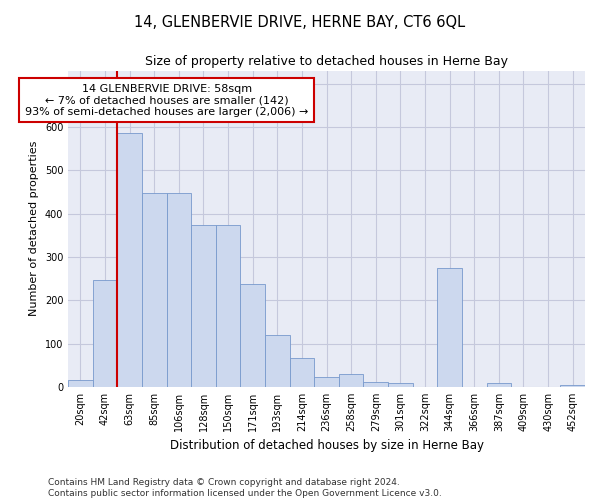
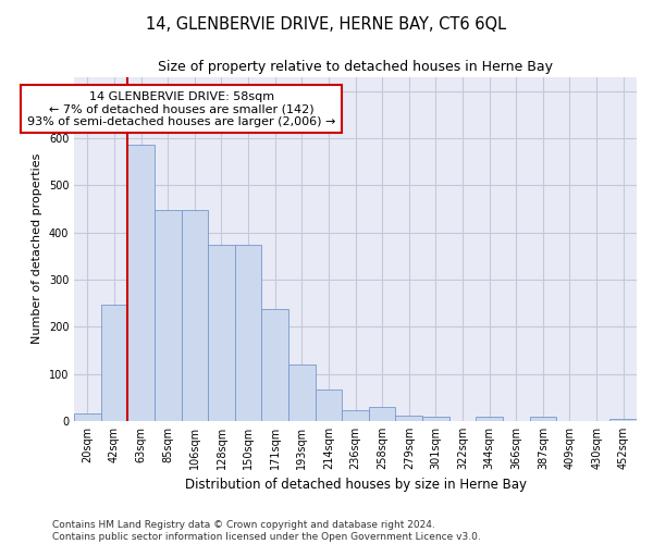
344sqm: 275 -> 8
